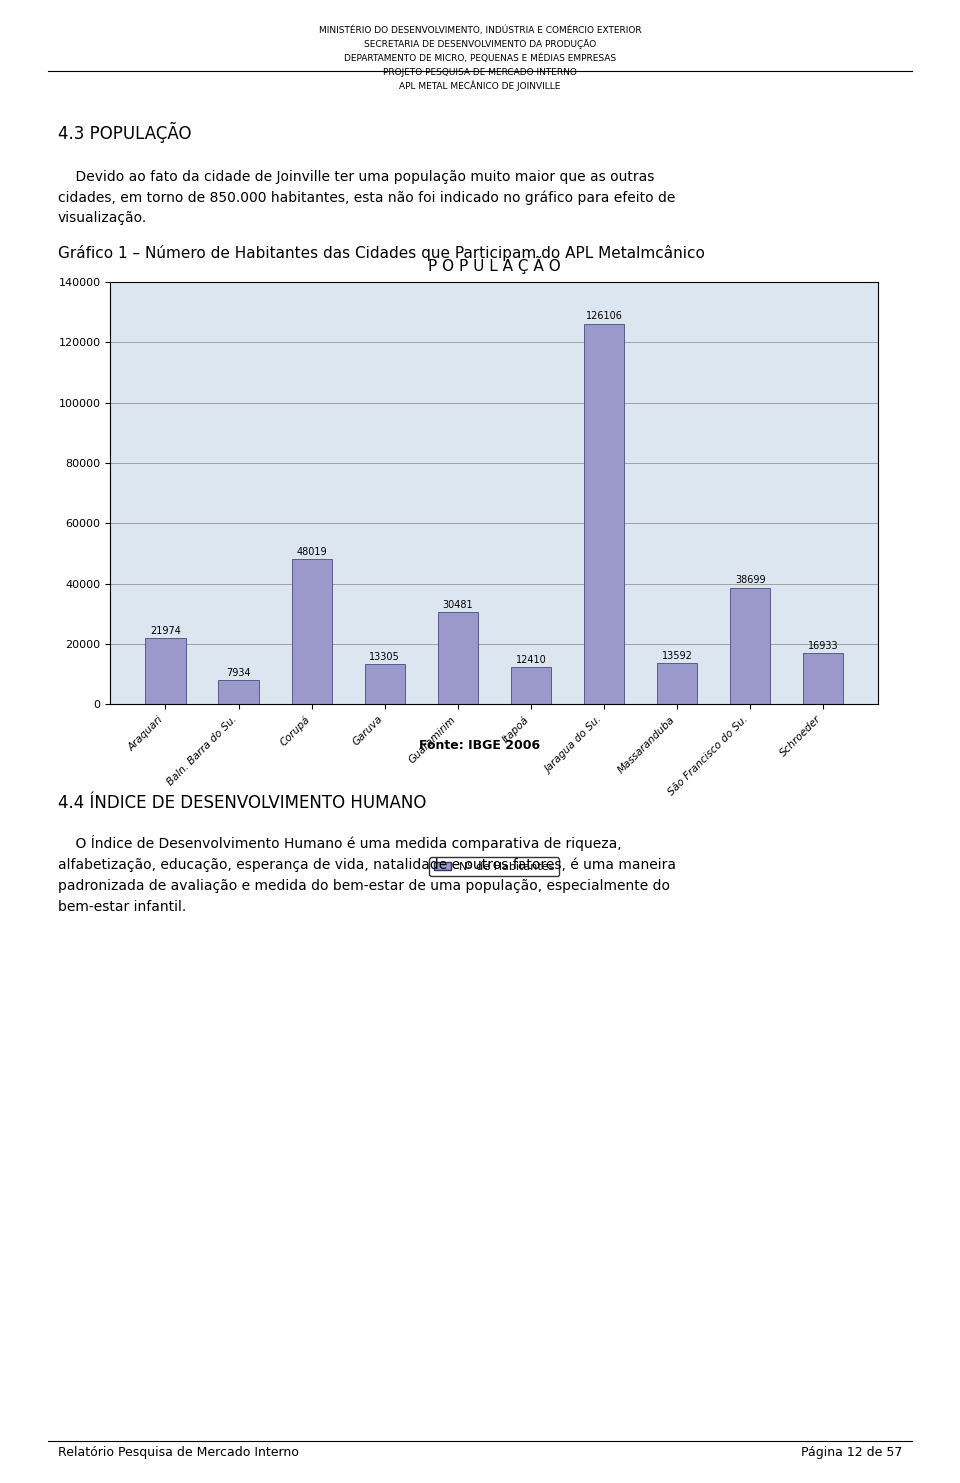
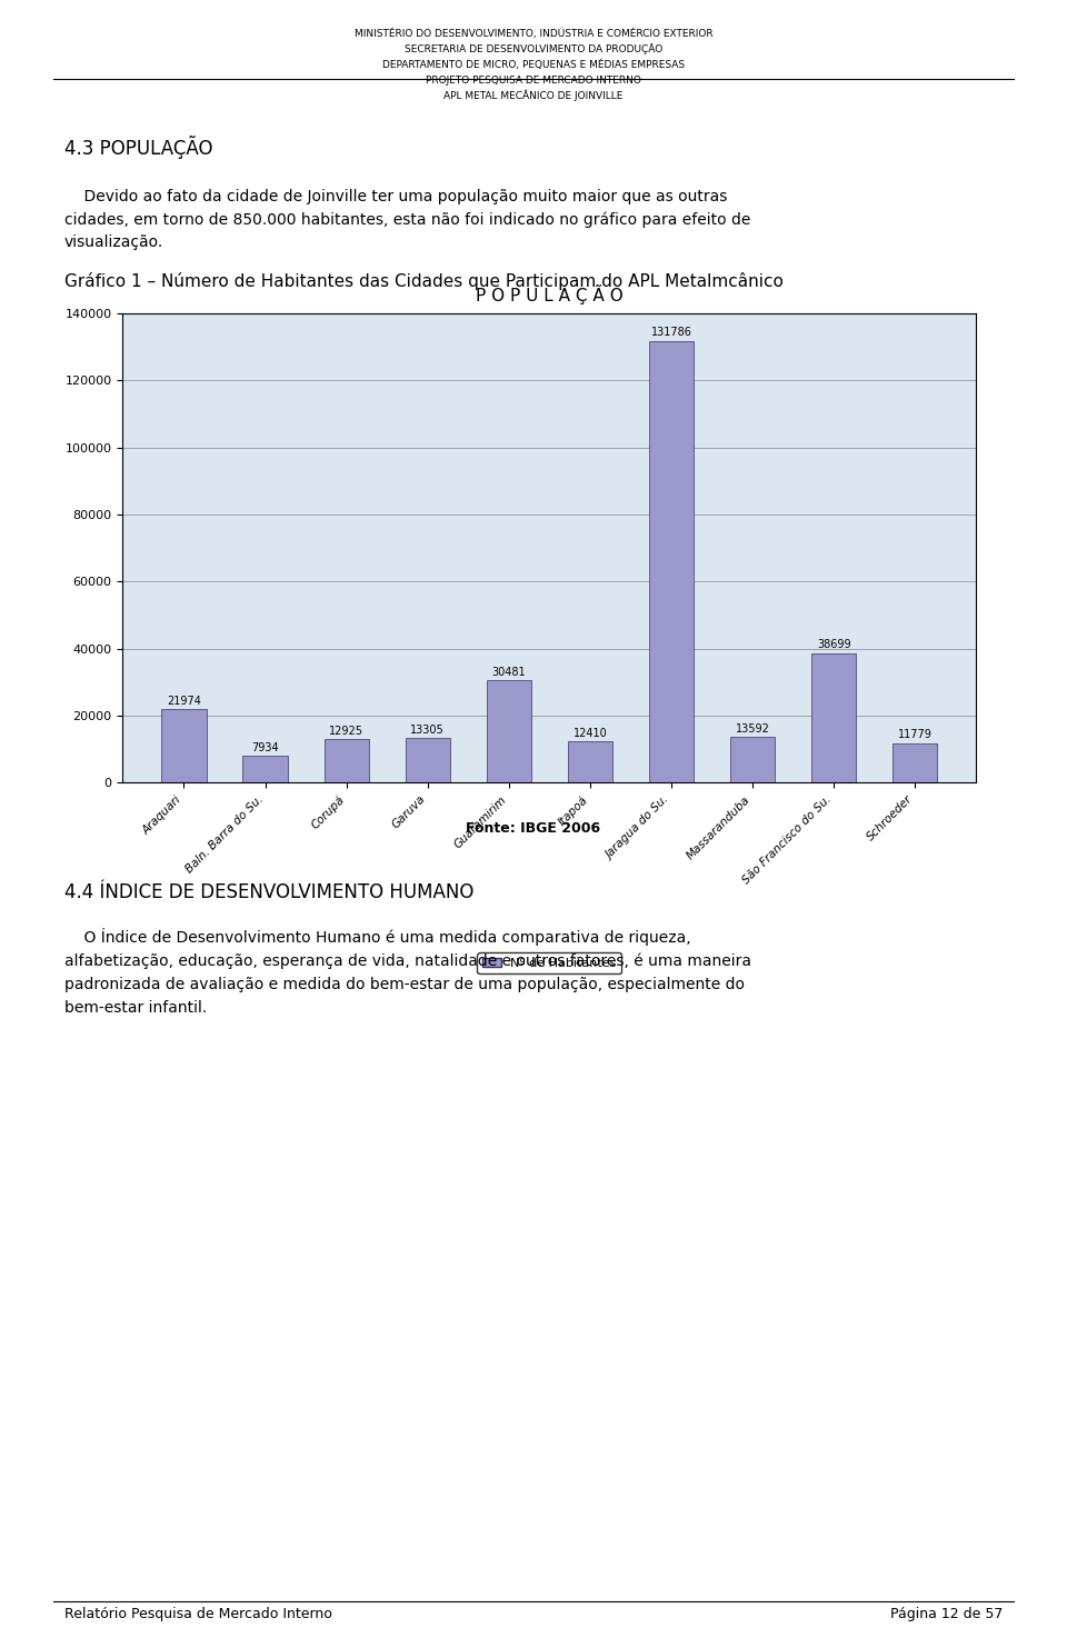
Corupá: 48019 -> 12925
Jaragua do Su.: 126106 -> 131786
Schroeder: 16933 -> 11779
